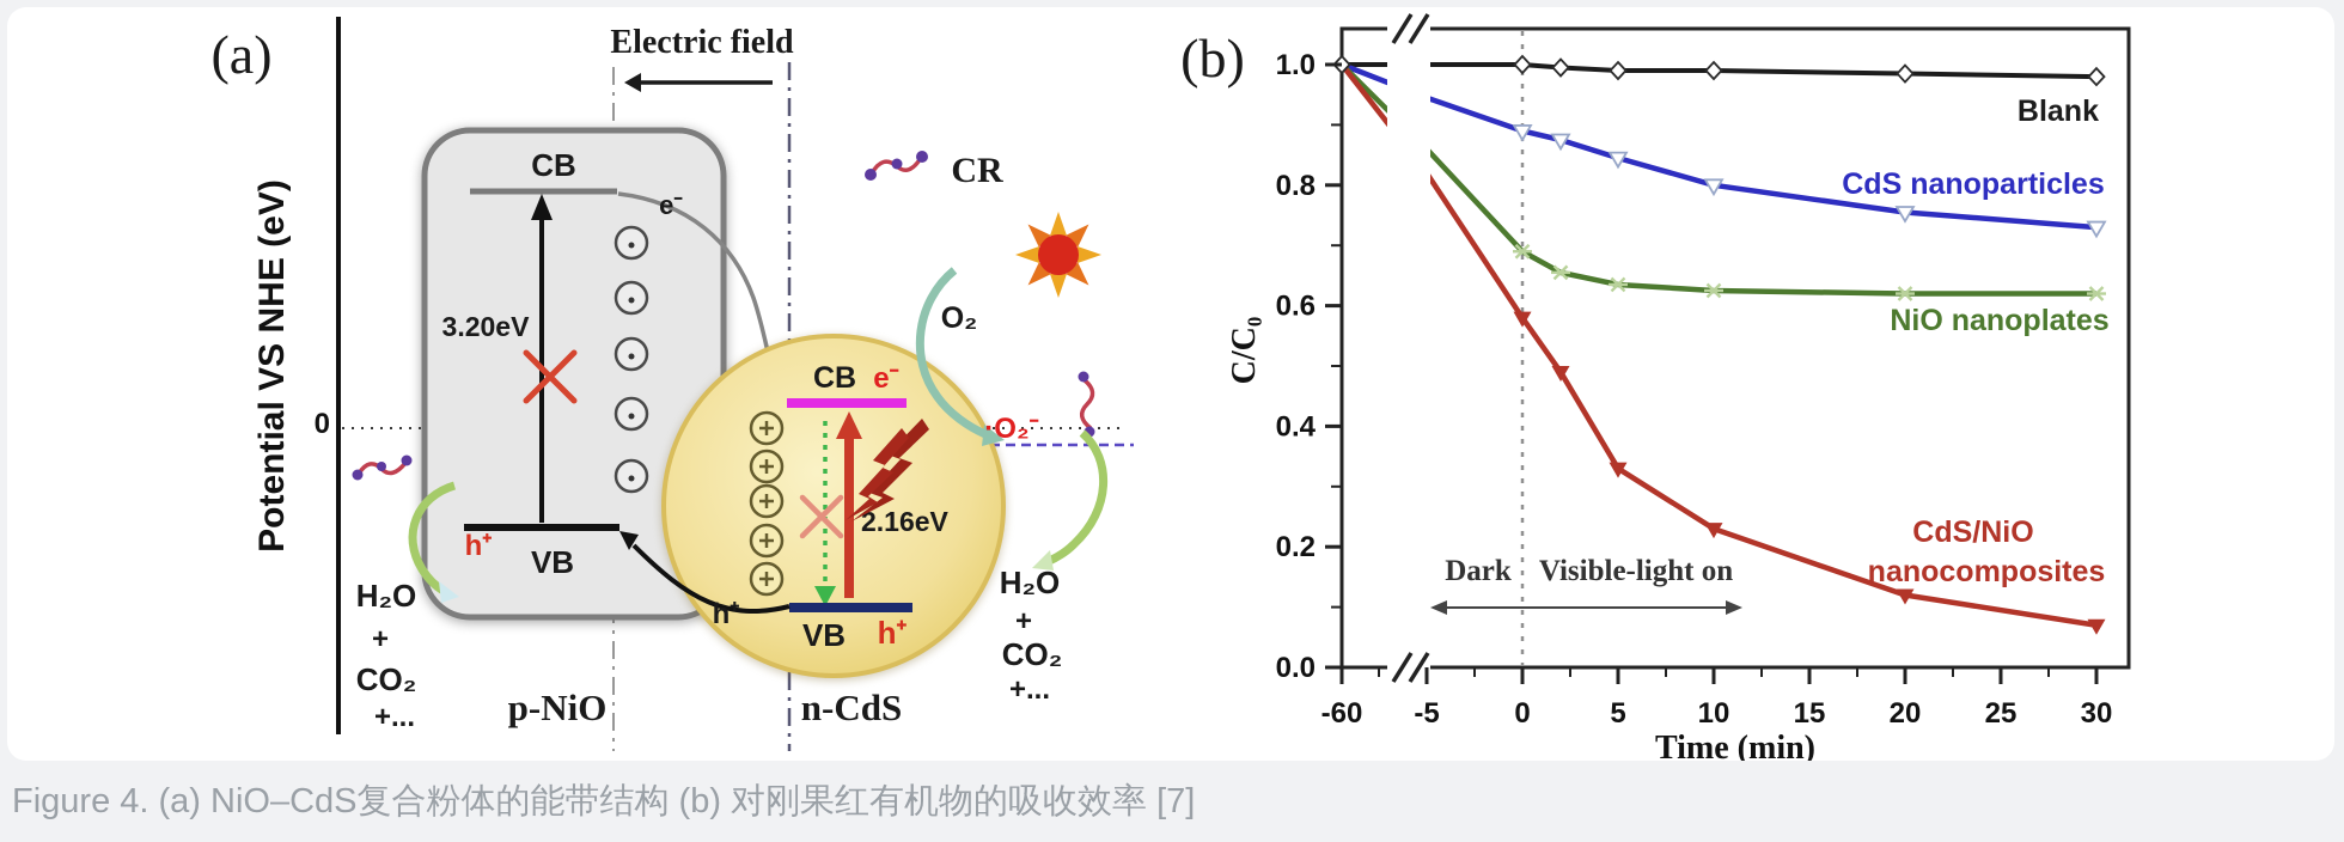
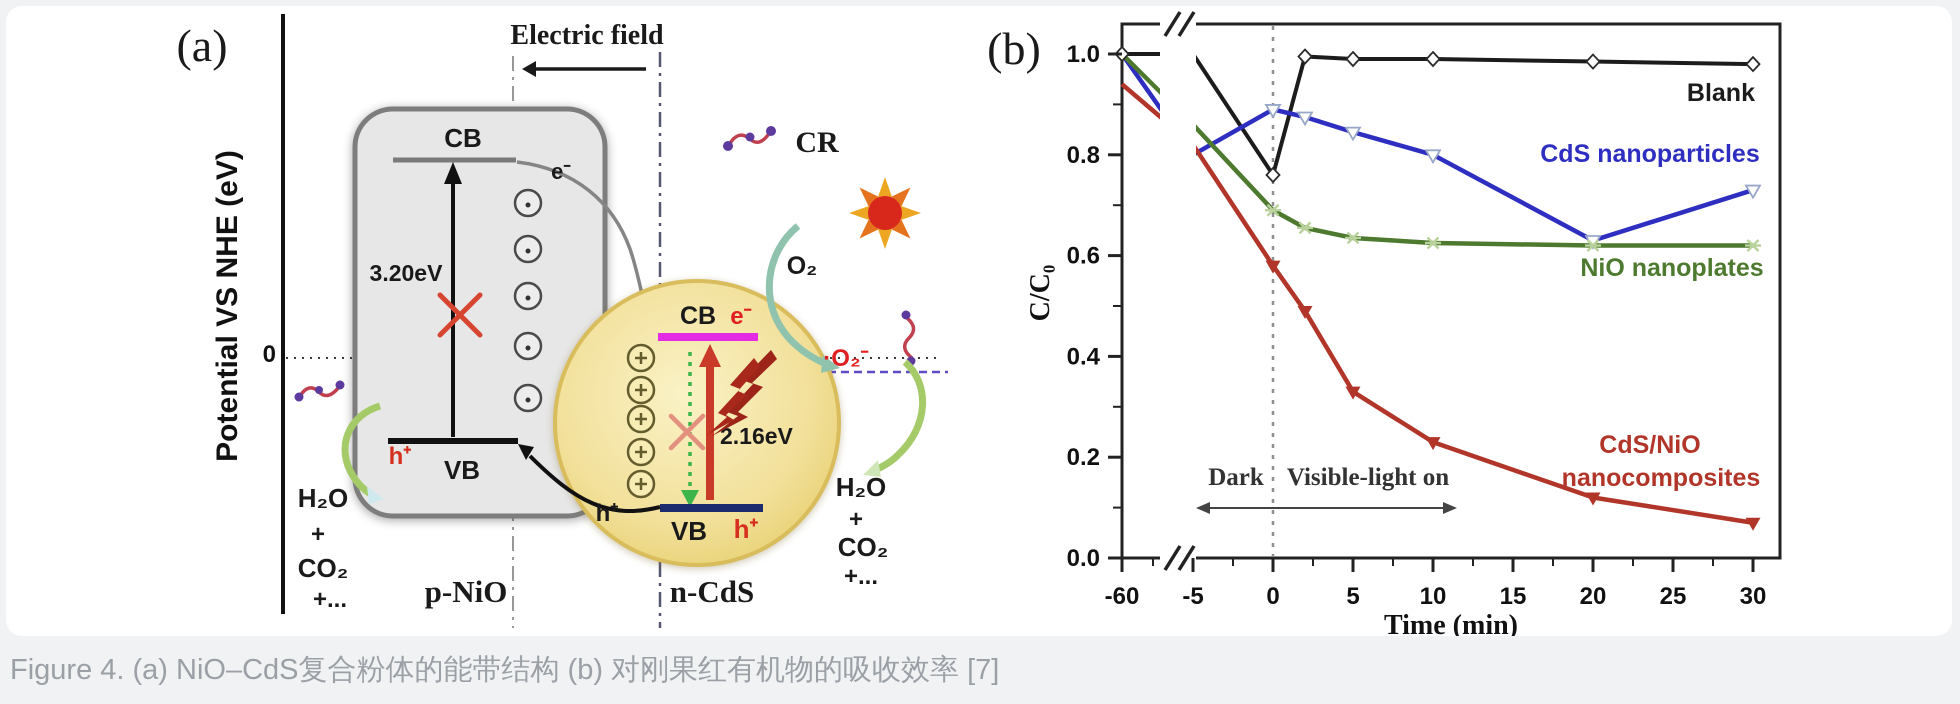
CdS/NiO nanocomposites/-60: 1.00 -> 0.94
CdS nanoparticles/-5: 0.94 -> 0.80
Blank/0: 1.00 -> 0.76
CdS nanoparticles/20: 0.76 -> 0.63
